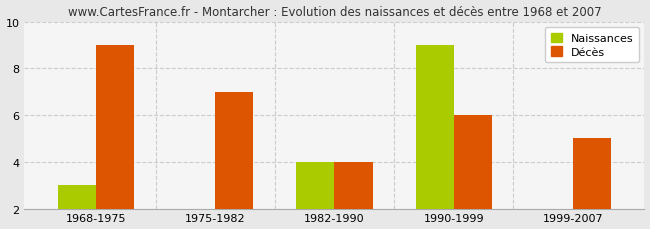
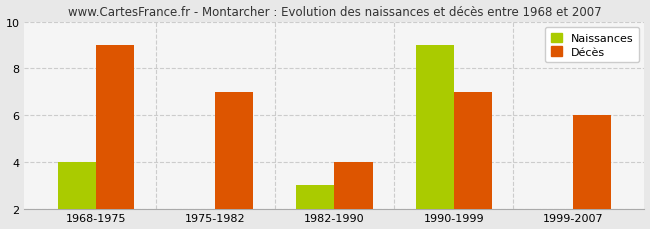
Naissances/1968-1975: 3 -> 4
Naissances/1982-1990: 4 -> 3
Décès/1990-1999: 6 -> 7
Décès/1999-2007: 5 -> 6
